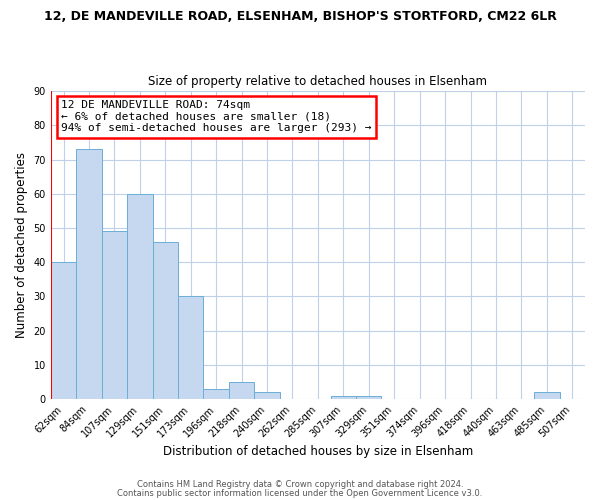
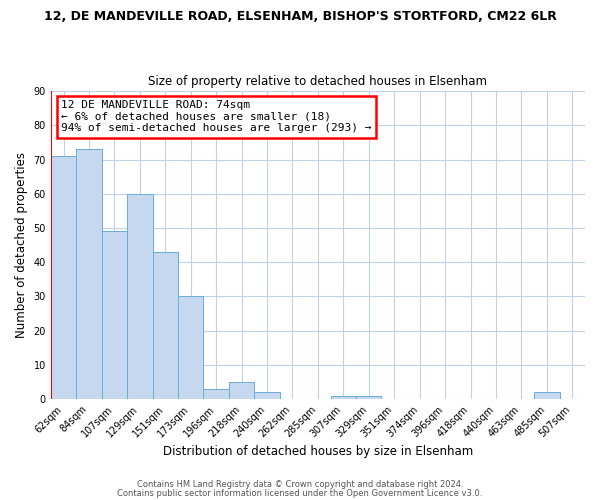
62sqm: 40 -> 71
151sqm: 46 -> 43
